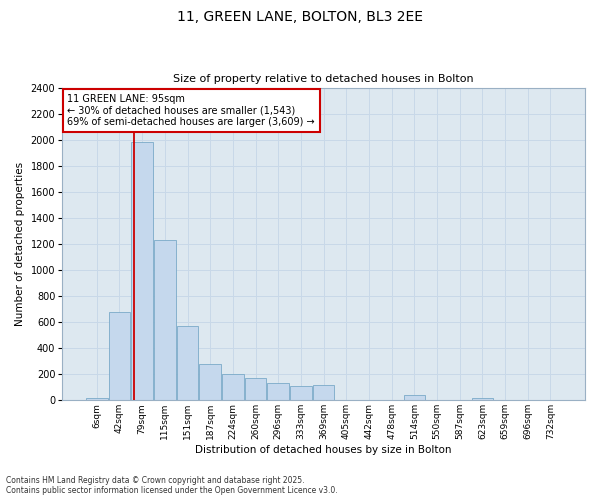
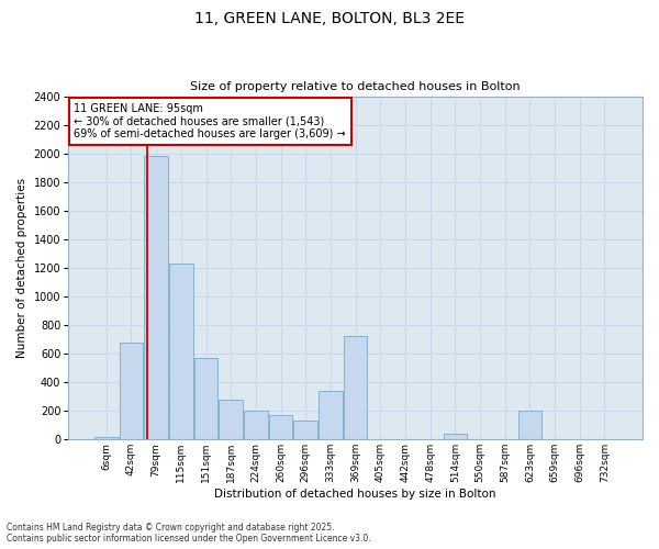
333sqm: 110 -> 340
369sqm: 120 -> 720
623sqm: 20 -> 200
